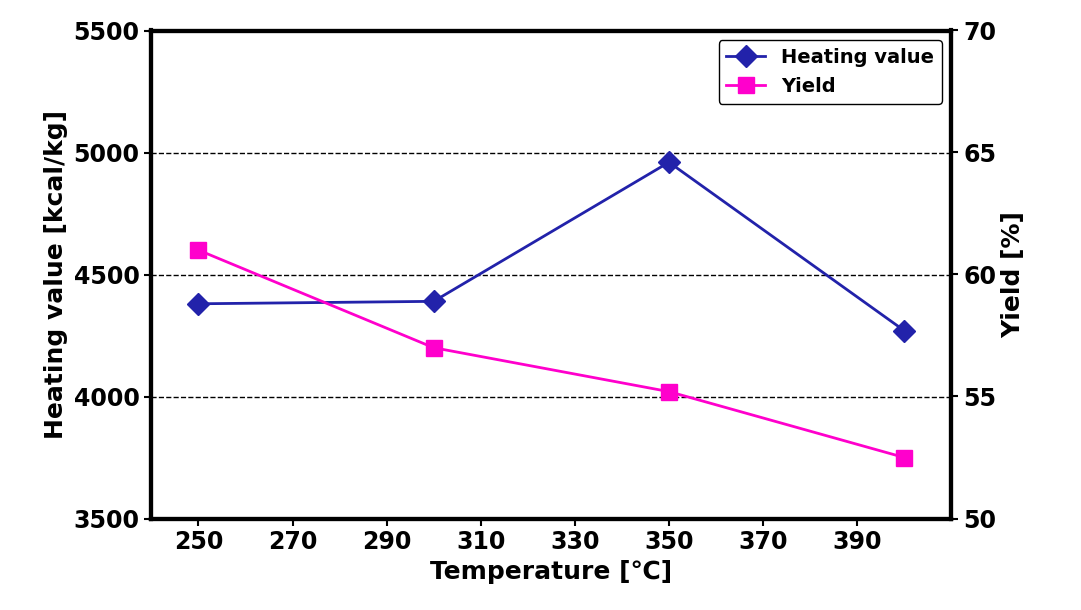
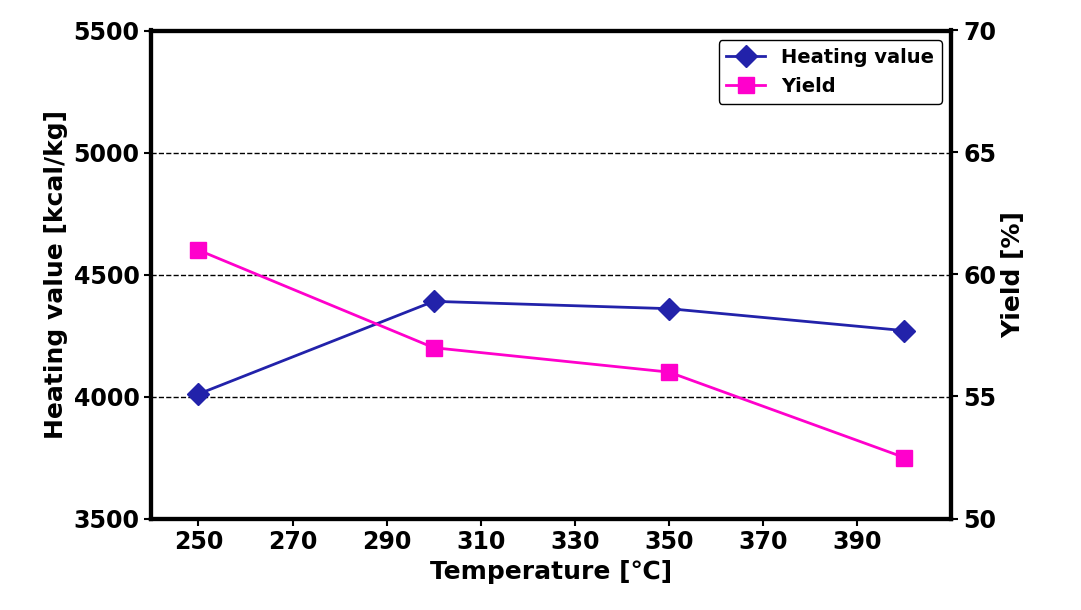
Heating value/250: 4380 -> 4010
Heating value/350: 4960 -> 4360
Yield/350: 55.2 -> 56.0
